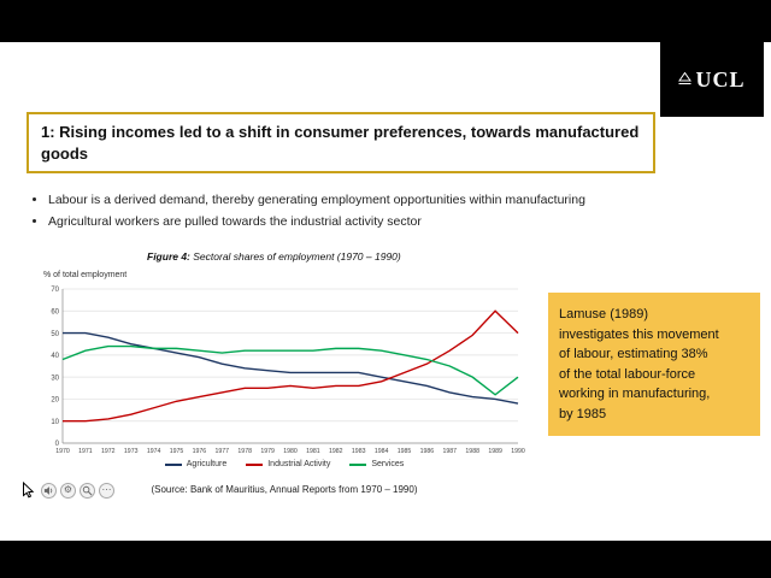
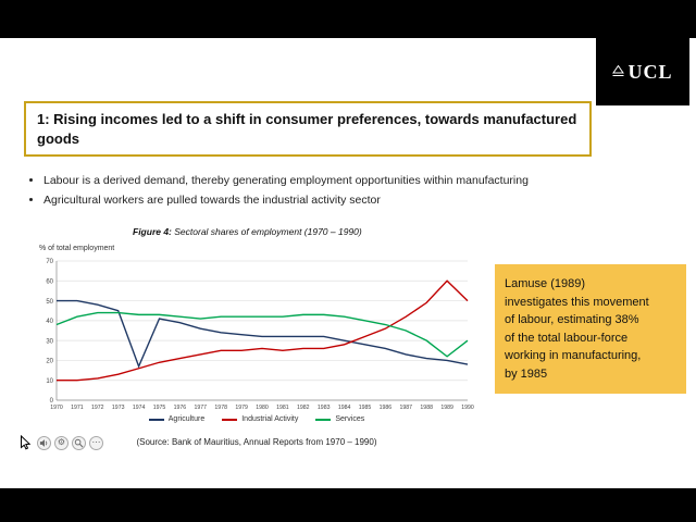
Agriculture/1974: 43 -> 17
